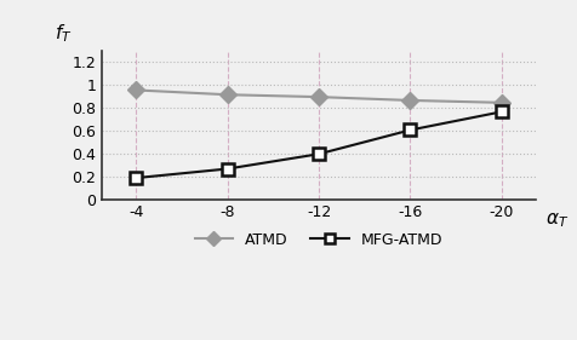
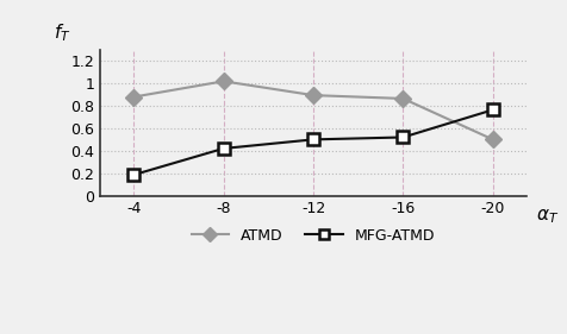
ATMD/-4: 0.95 -> 0.88
ATMD/-8: 0.92 -> 1.02
MFG-ATMD/-8: 0.27 -> 0.42
MFG-ATMD/-12: 0.40 -> 0.50
MFG-ATMD/-16: 0.60 -> 0.52
ATMD/-20: 0.84 -> 0.50
